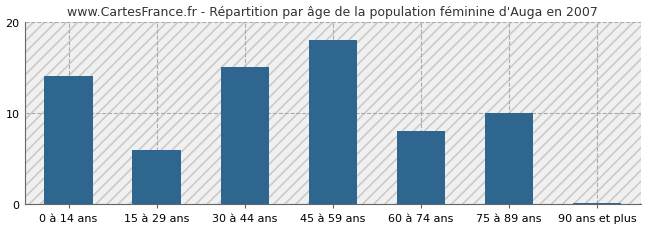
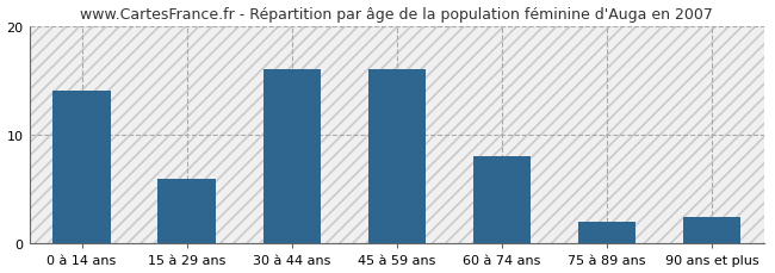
30 à 44 ans: 15.0 -> 16.0
45 à 59 ans: 18.0 -> 16.0
75 à 89 ans: 10.0 -> 2.0
90 ans et plus: 0.2 -> 2.4
